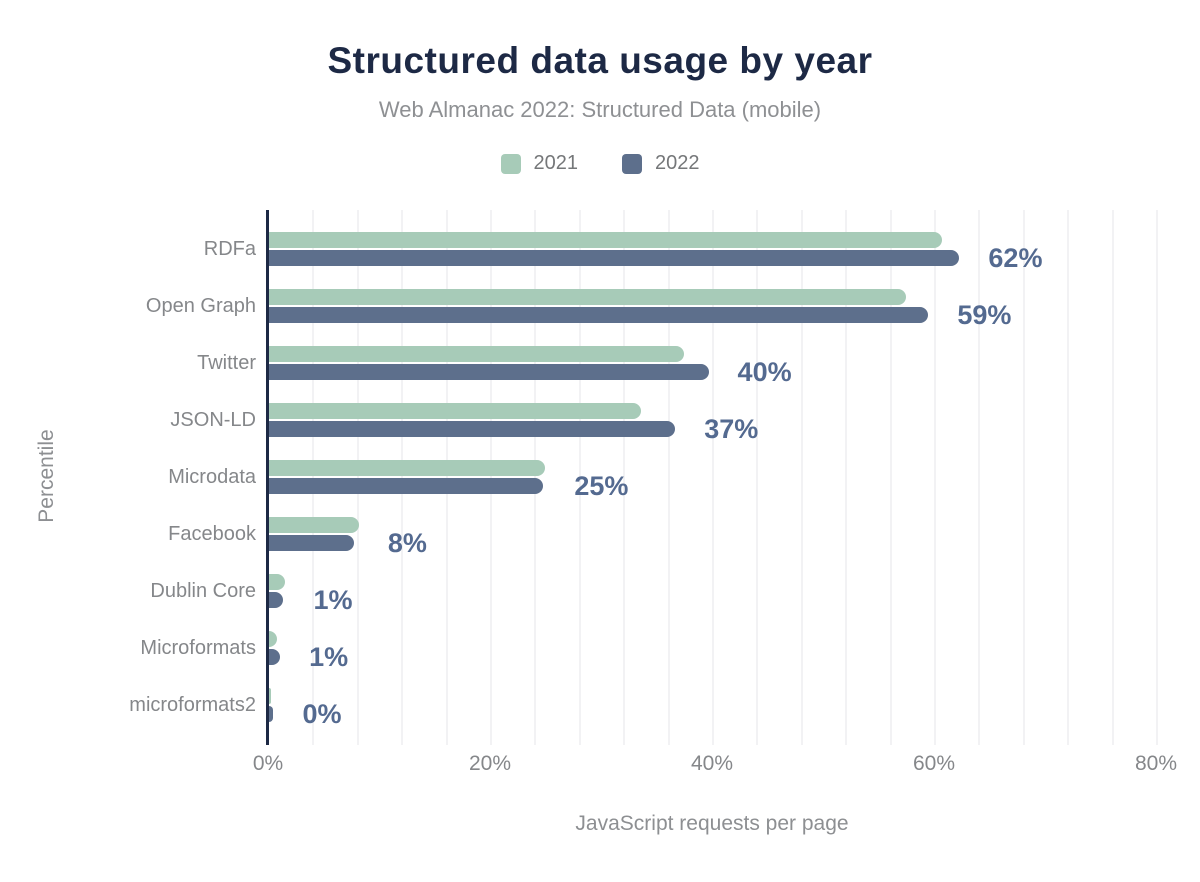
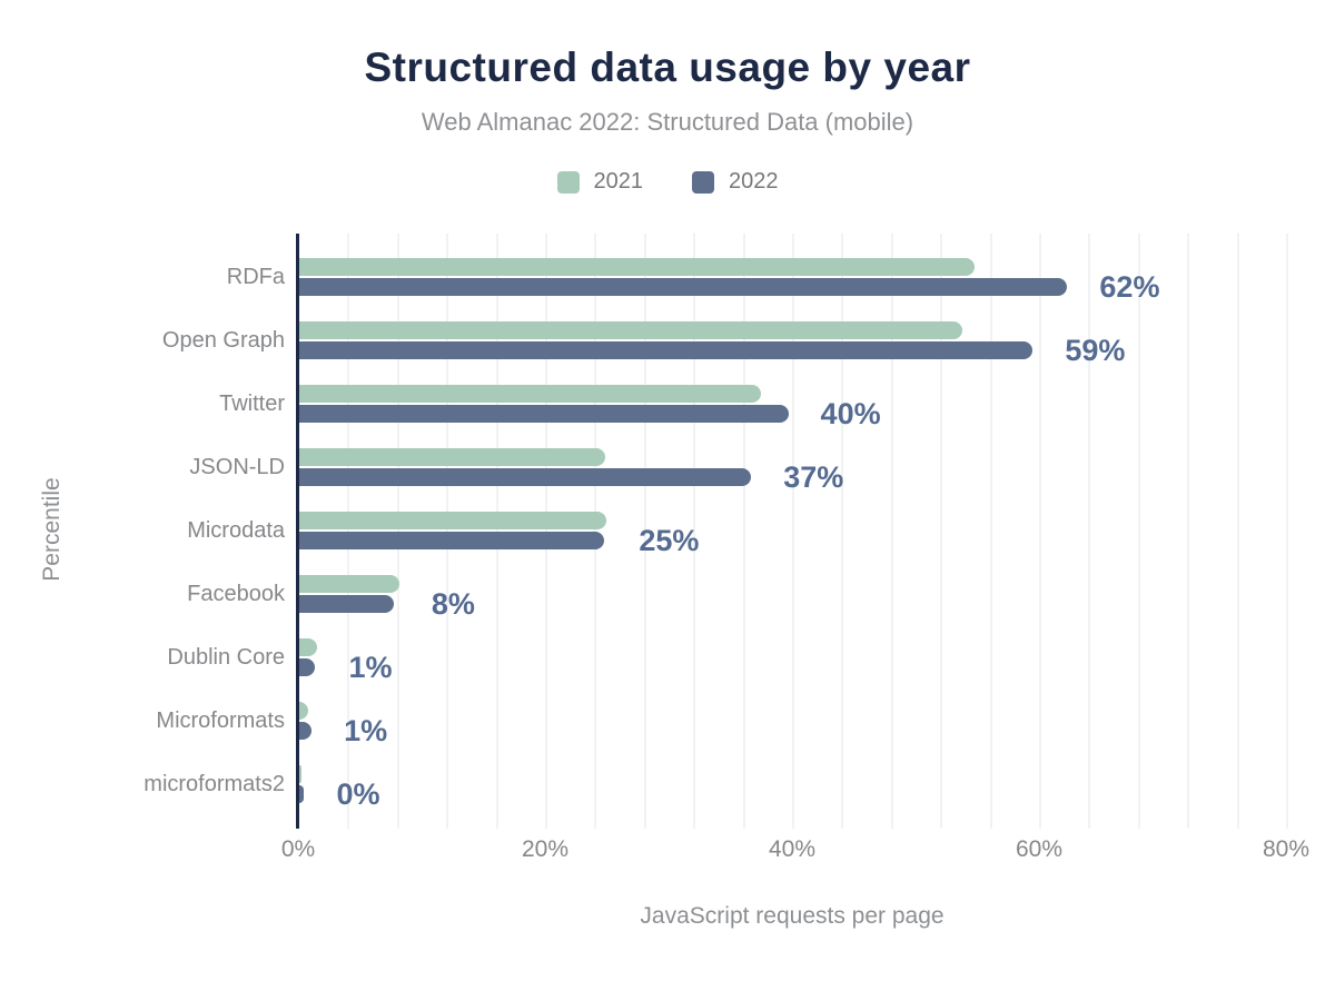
2021/RDFa: 60.6% -> 54.7%
2021/Open Graph: 57.4% -> 53.7%
2021/JSON-LD: 33.5% -> 24.8%
